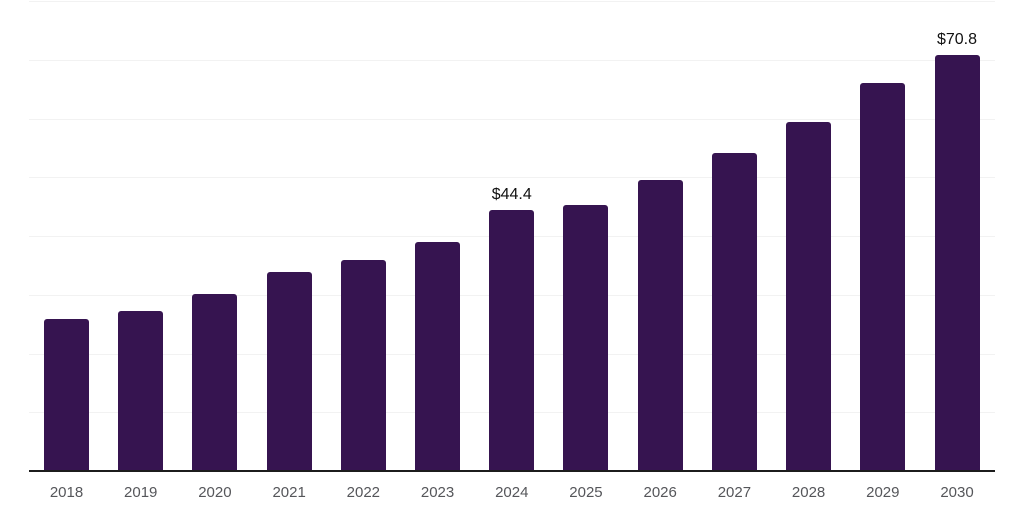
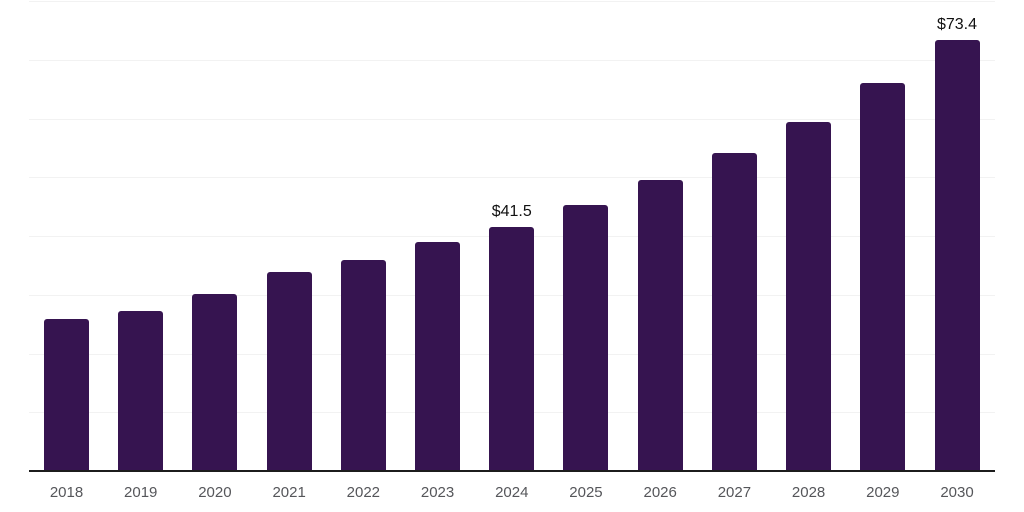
2024: $44.4 -> $41.5
2030: $70.8 -> $73.4
